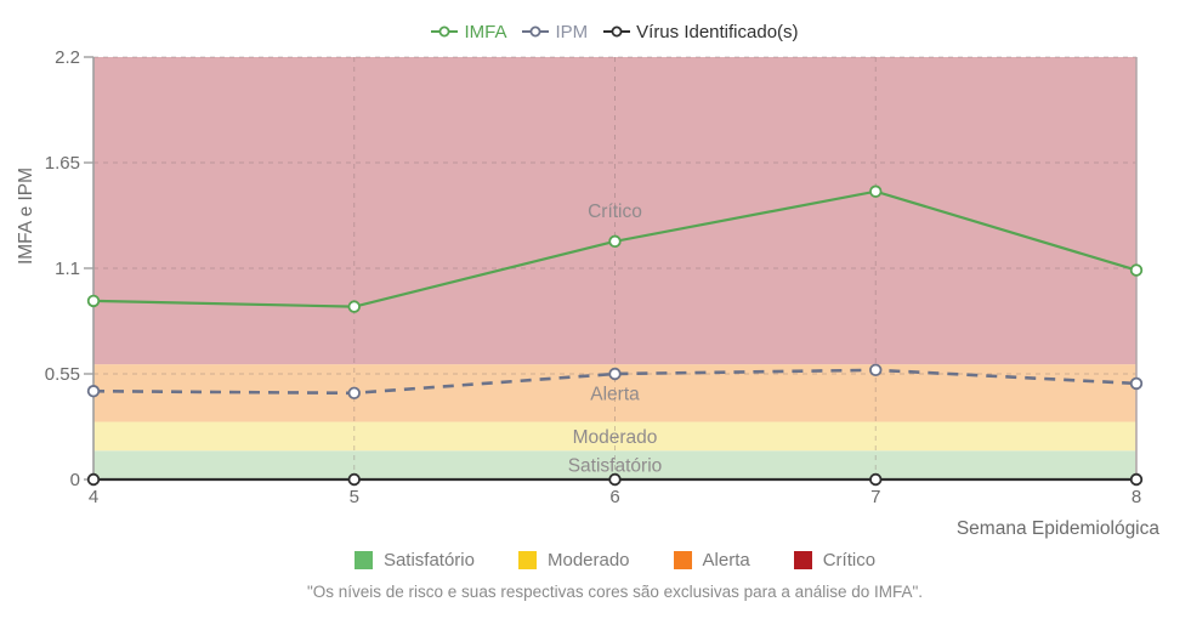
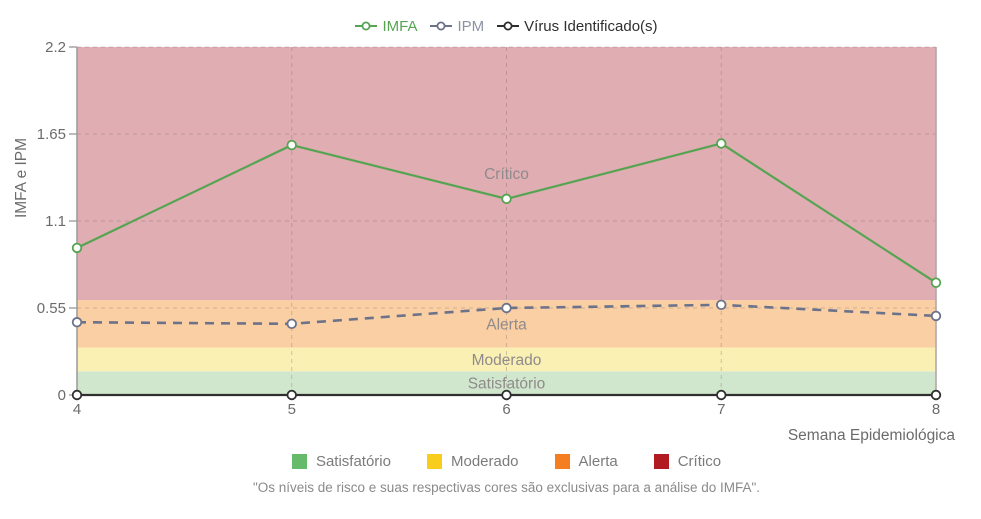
IMFA/5: 0.90 -> 1.58
IMFA/7: 1.50 -> 1.59
IMFA/8: 1.09 -> 0.71
